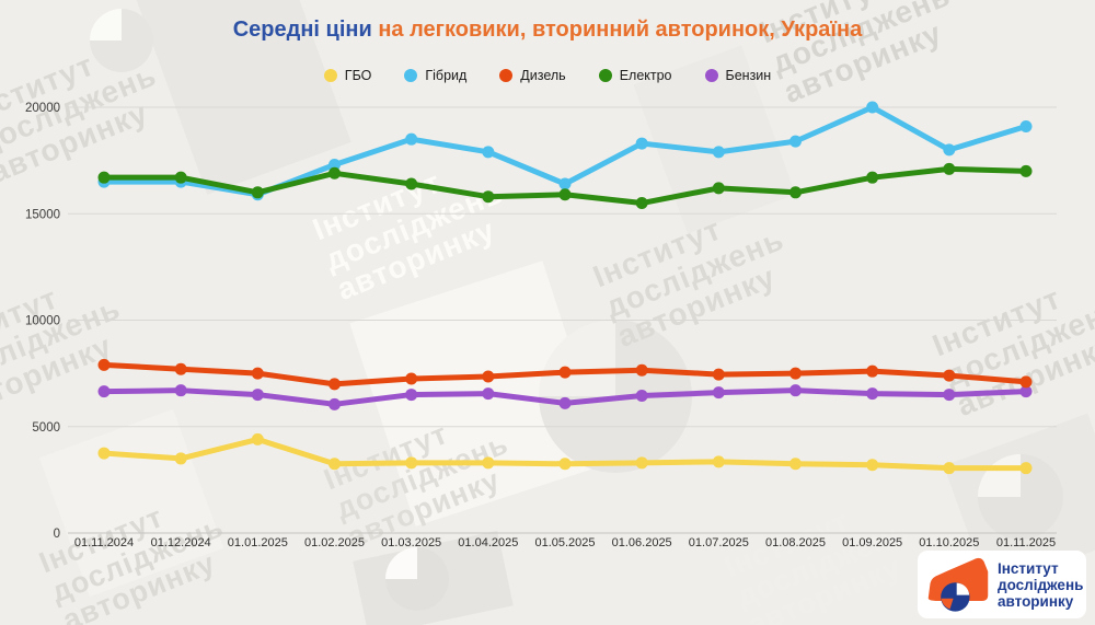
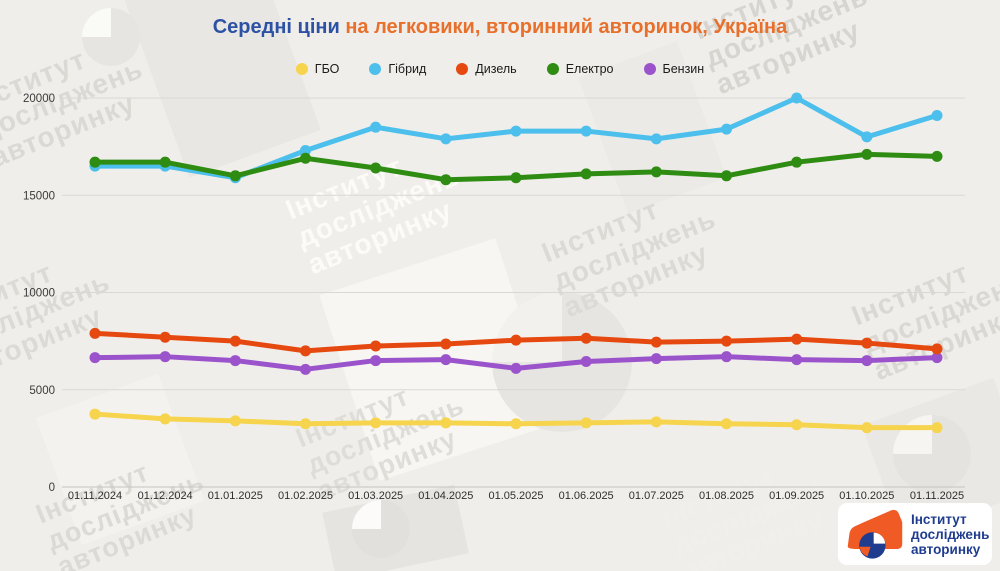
ГБО/01.01.2025: 4400 -> 3400
Гібрид/01.05.2025: 16400 -> 18300
Електро/01.06.2025: 15500 -> 16100
